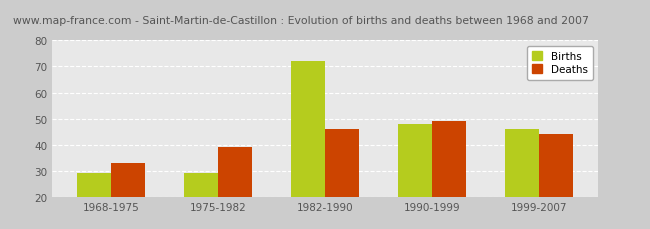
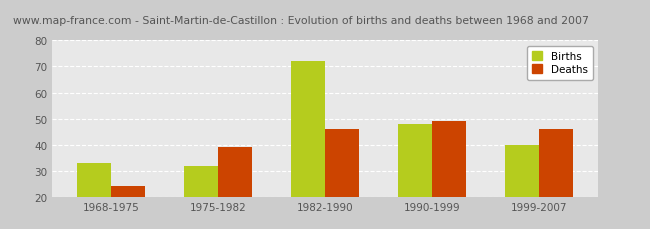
Births/1968-1975: 29 -> 33
Deaths/1968-1975: 33 -> 24
Births/1975-1982: 29 -> 32
Births/1999-2007: 46 -> 40
Deaths/1999-2007: 44 -> 46
